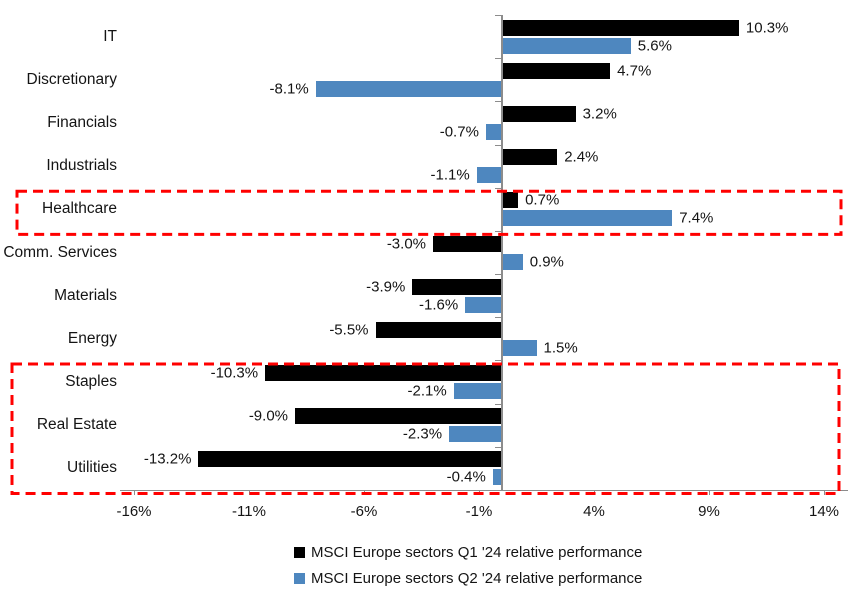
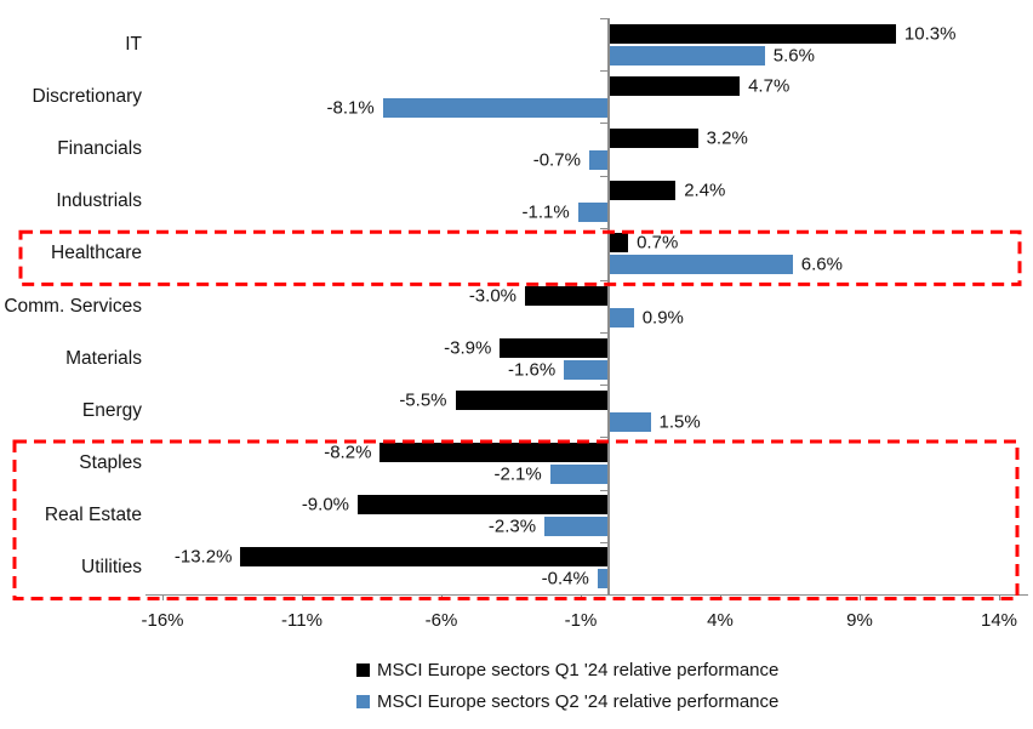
MSCI Europe sectors Q2 '24 relative performance/Healthcare: 7.4% -> 6.6%
MSCI Europe sectors Q1 '24 relative performance/Staples: -10.3% -> -8.2%
